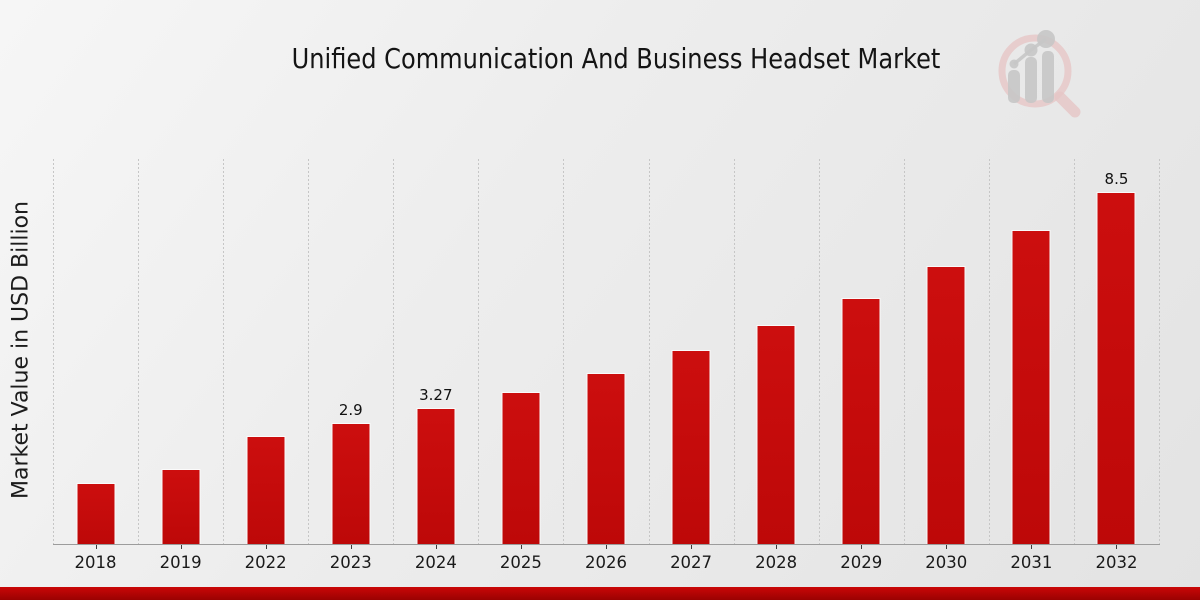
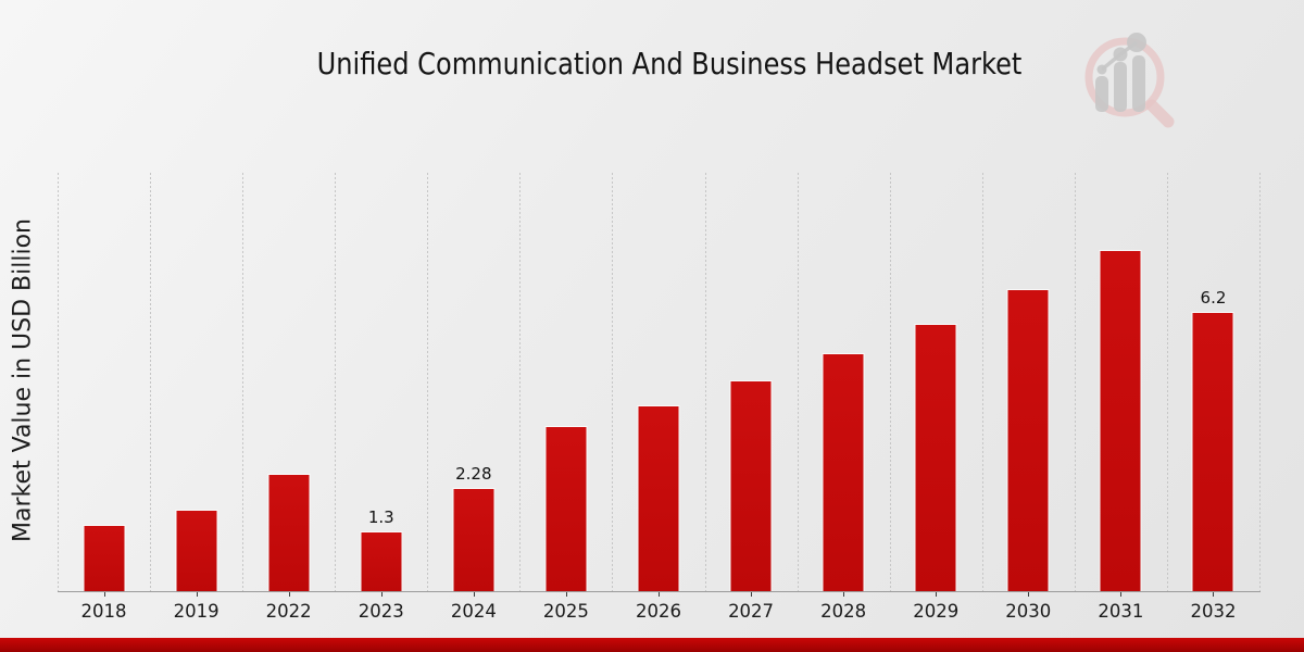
2023: 2.9 -> 1.3
2024: 3.27 -> 2.28
2032: 8.5 -> 6.2
